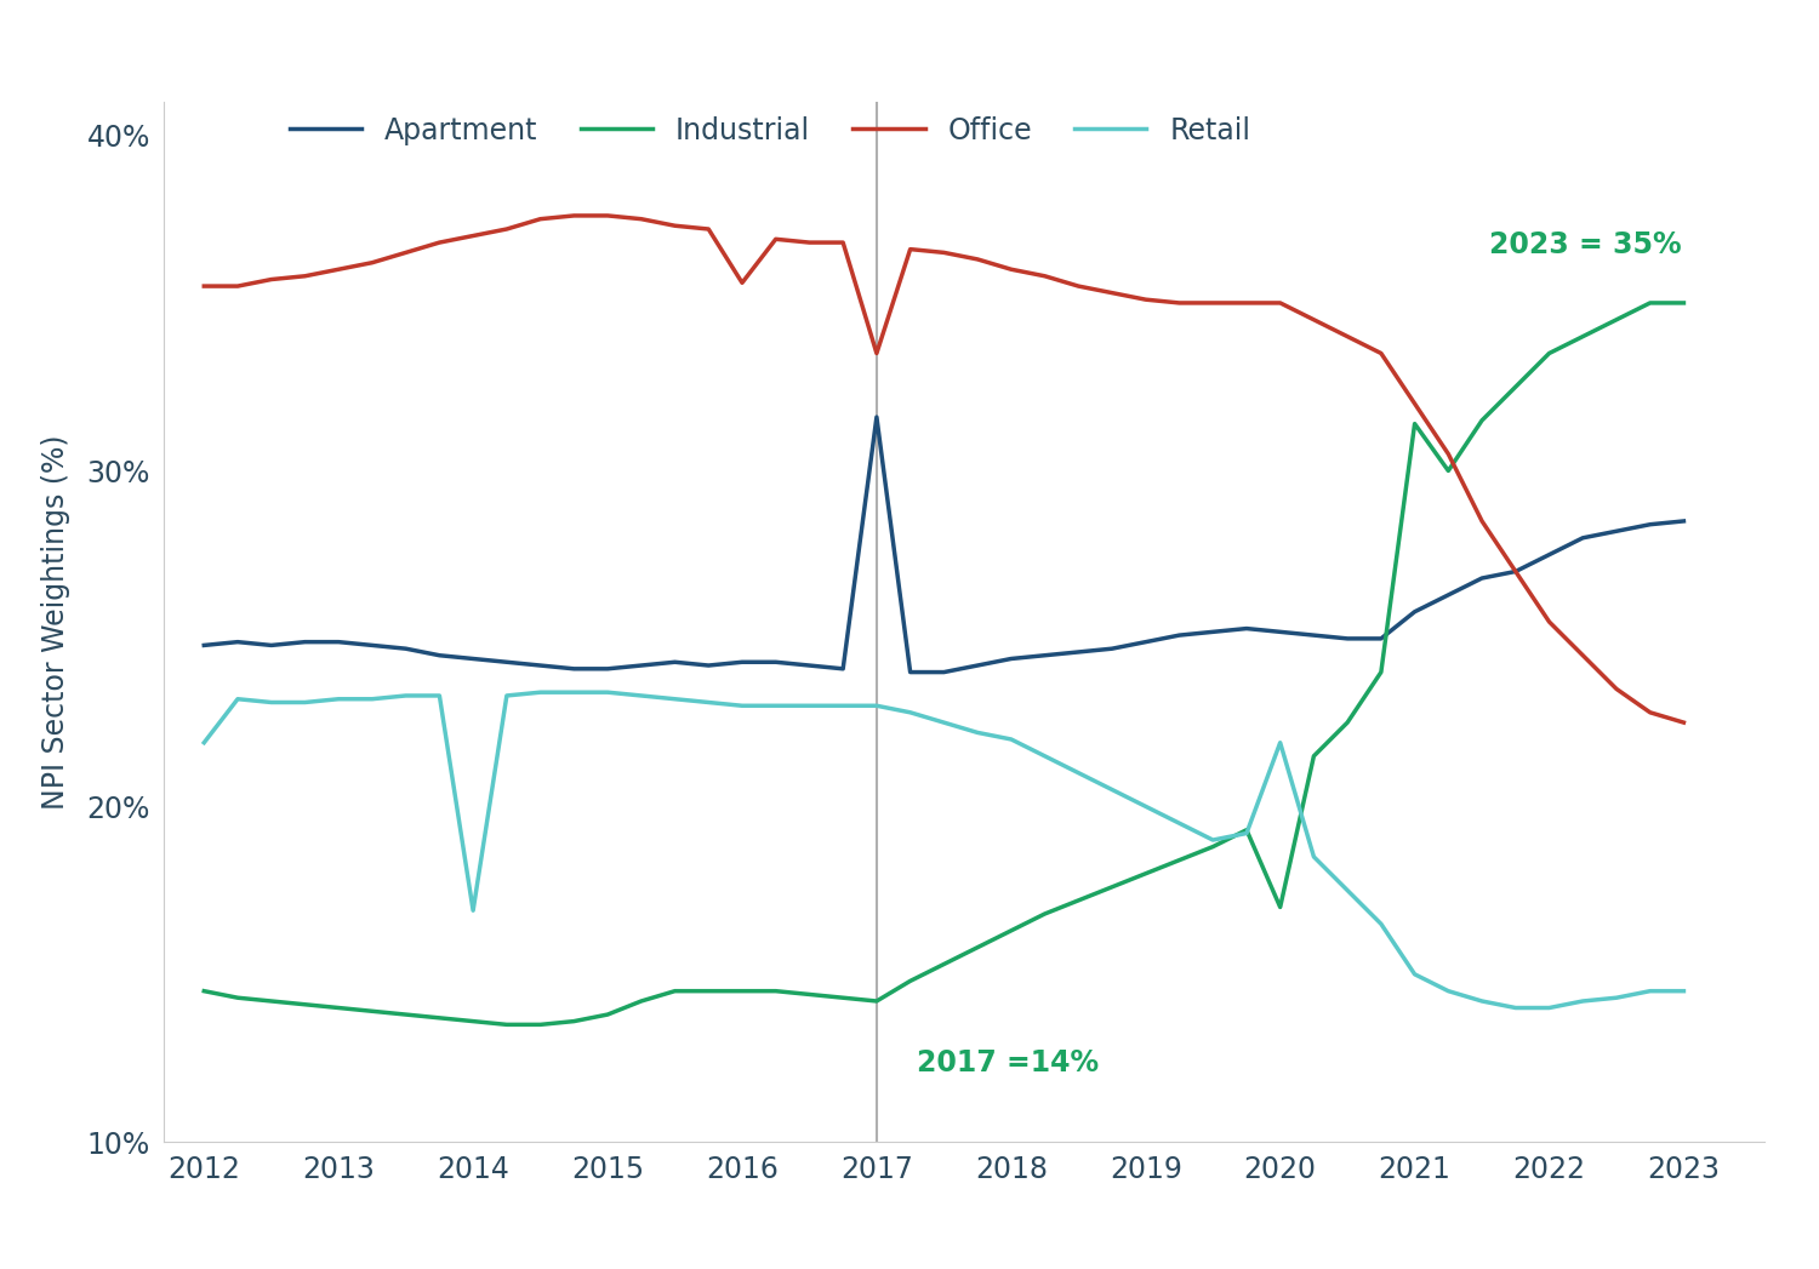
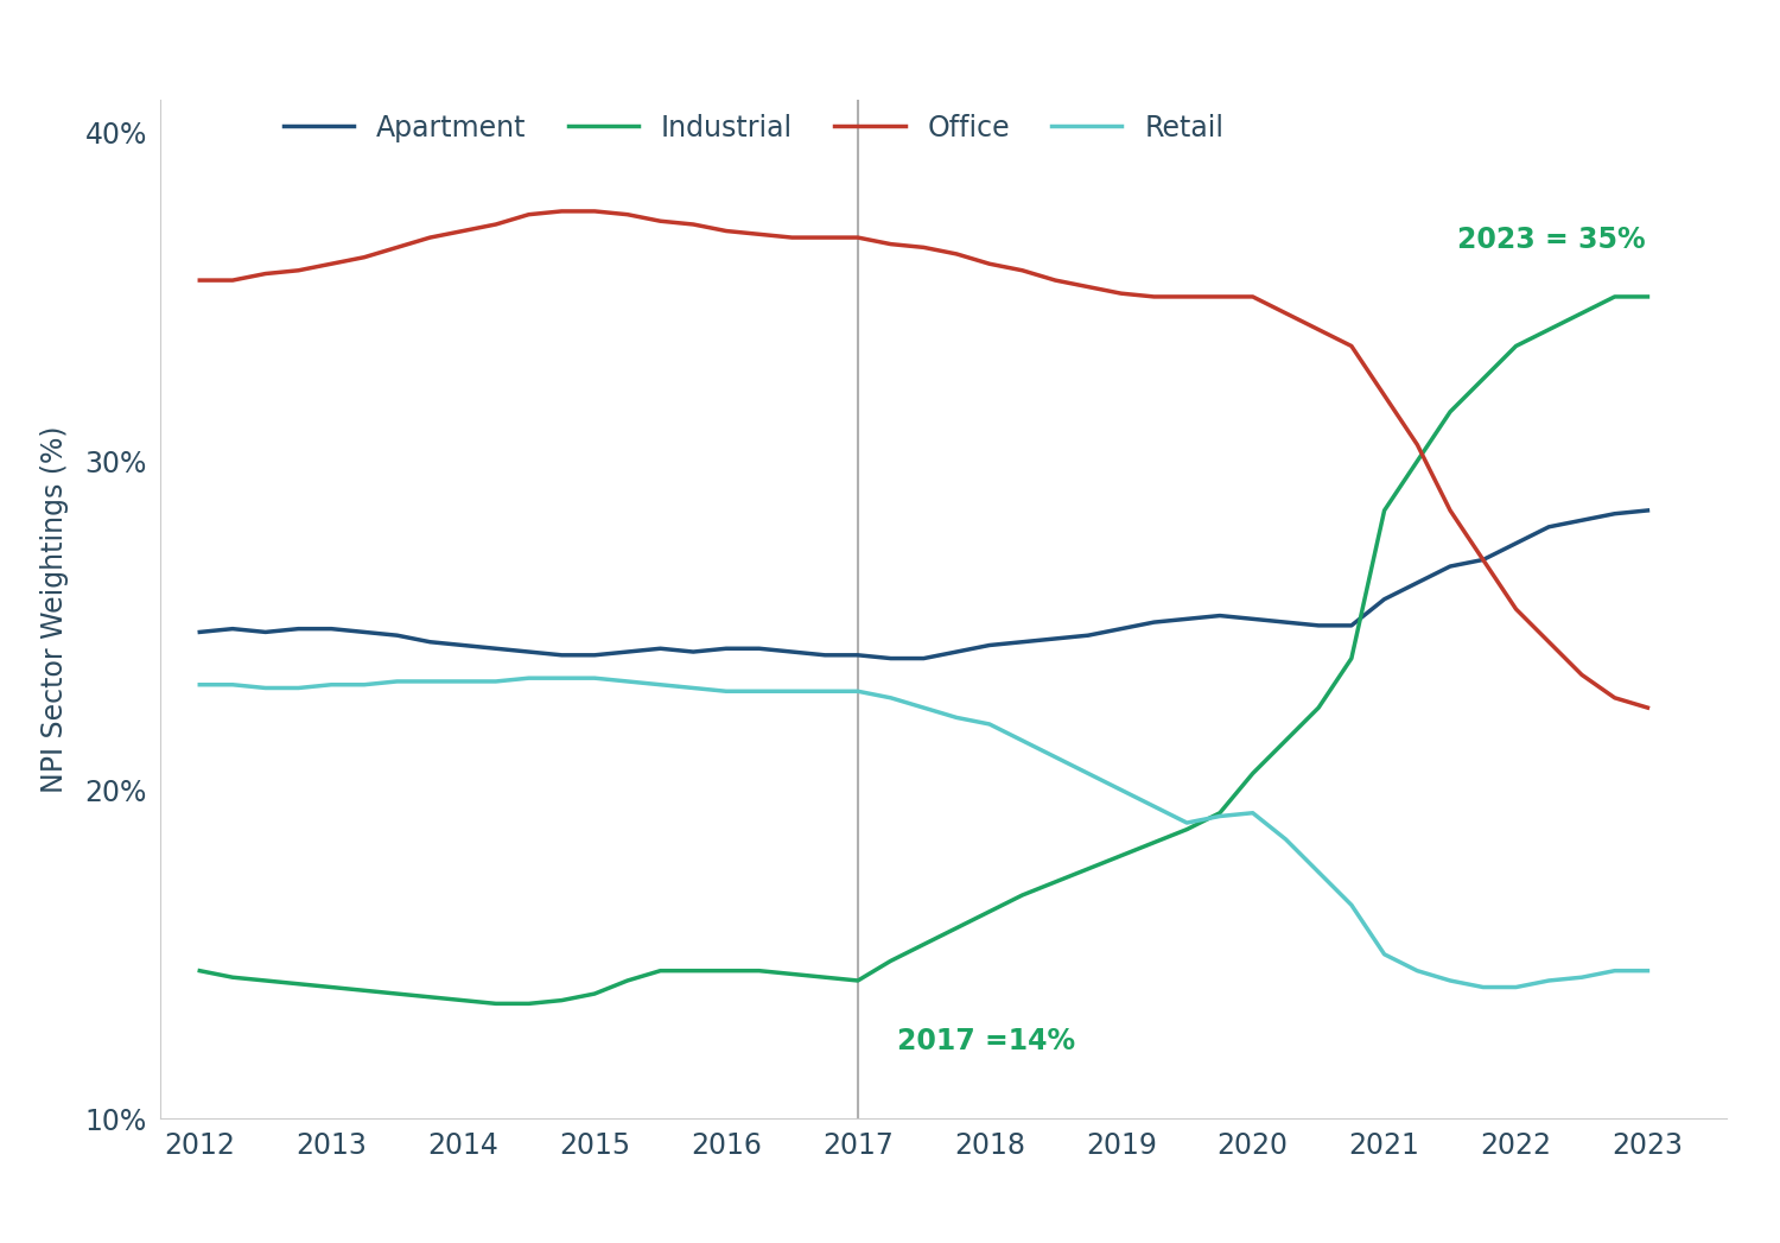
Retail/2012: 21.9% -> 23.2%
Retail/2014: 16.9% -> 23.3%
Office/2016: 35.6% -> 37.0%
Apartment/2017: 31.6% -> 24.1%
Office/2017: 33.5% -> 36.8%
Industrial/2020: 17.0% -> 20.5%
Retail/2020: 21.9% -> 19.3%
Industrial/2021: 31.4% -> 28.5%
